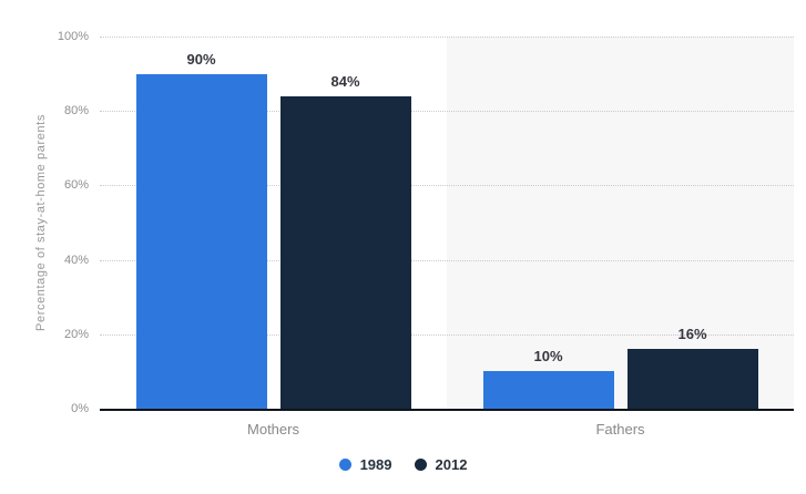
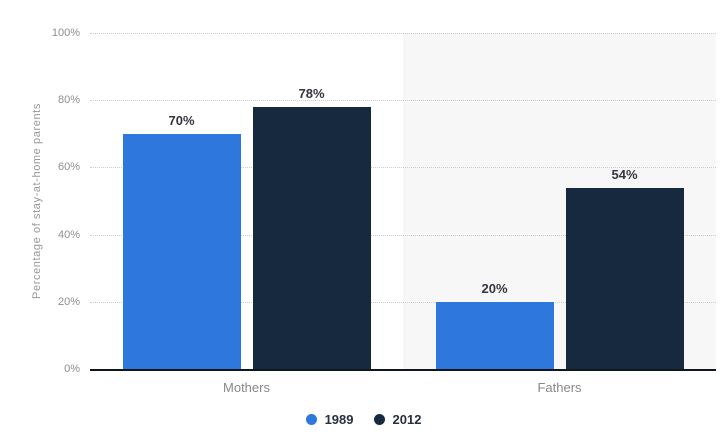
1989/Mothers: 90% -> 70%
2012/Mothers: 84% -> 78%
1989/Fathers: 10% -> 20%
2012/Fathers: 16% -> 54%
